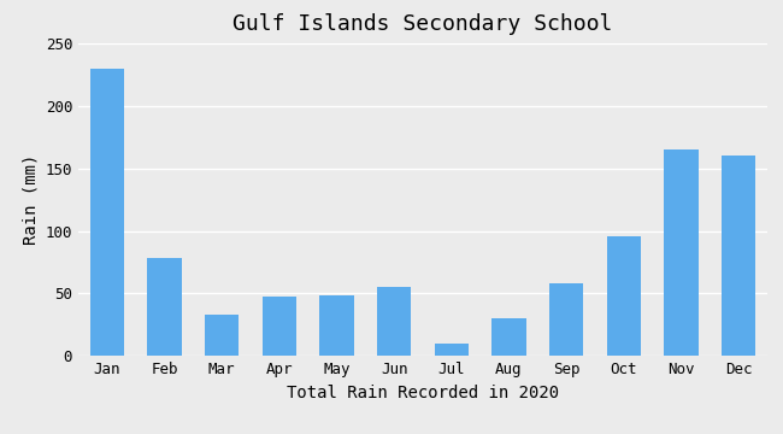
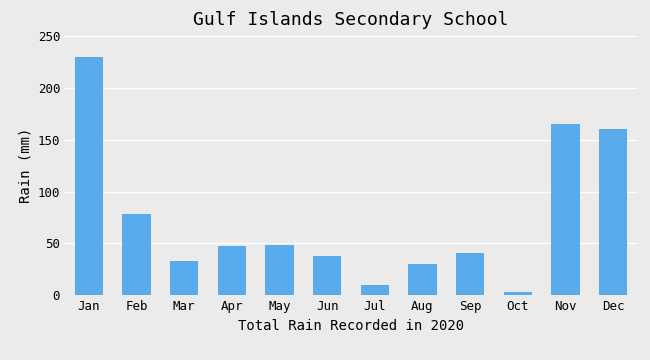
Jun: 55 -> 38
Sep: 58 -> 41
Oct: 96 -> 3
